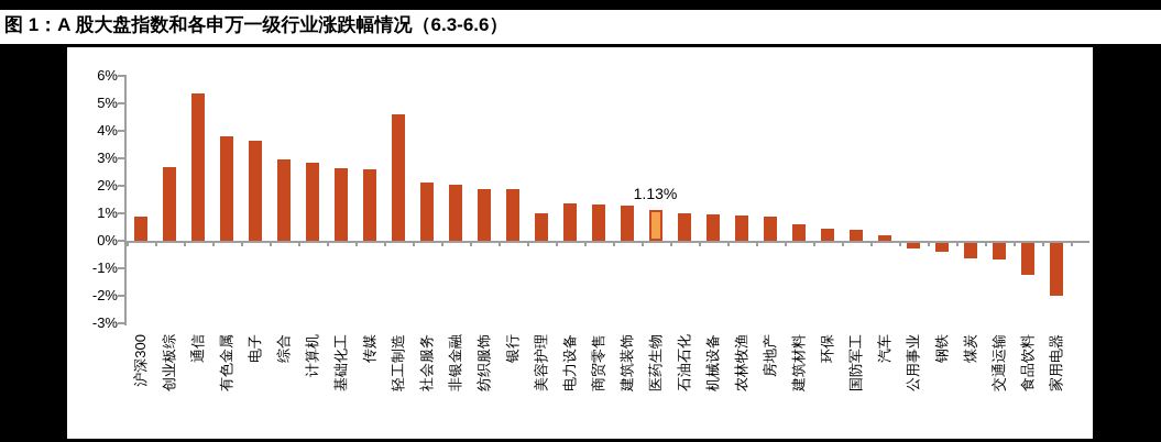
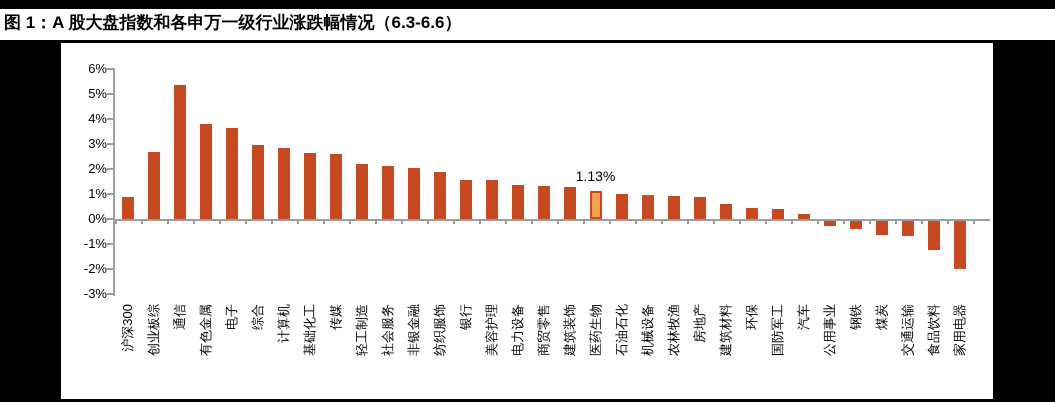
轻工制造: 4.6% -> 2.2%
银行: 1.9% -> 1.6%
美容护理: 1.0% -> 1.6%
